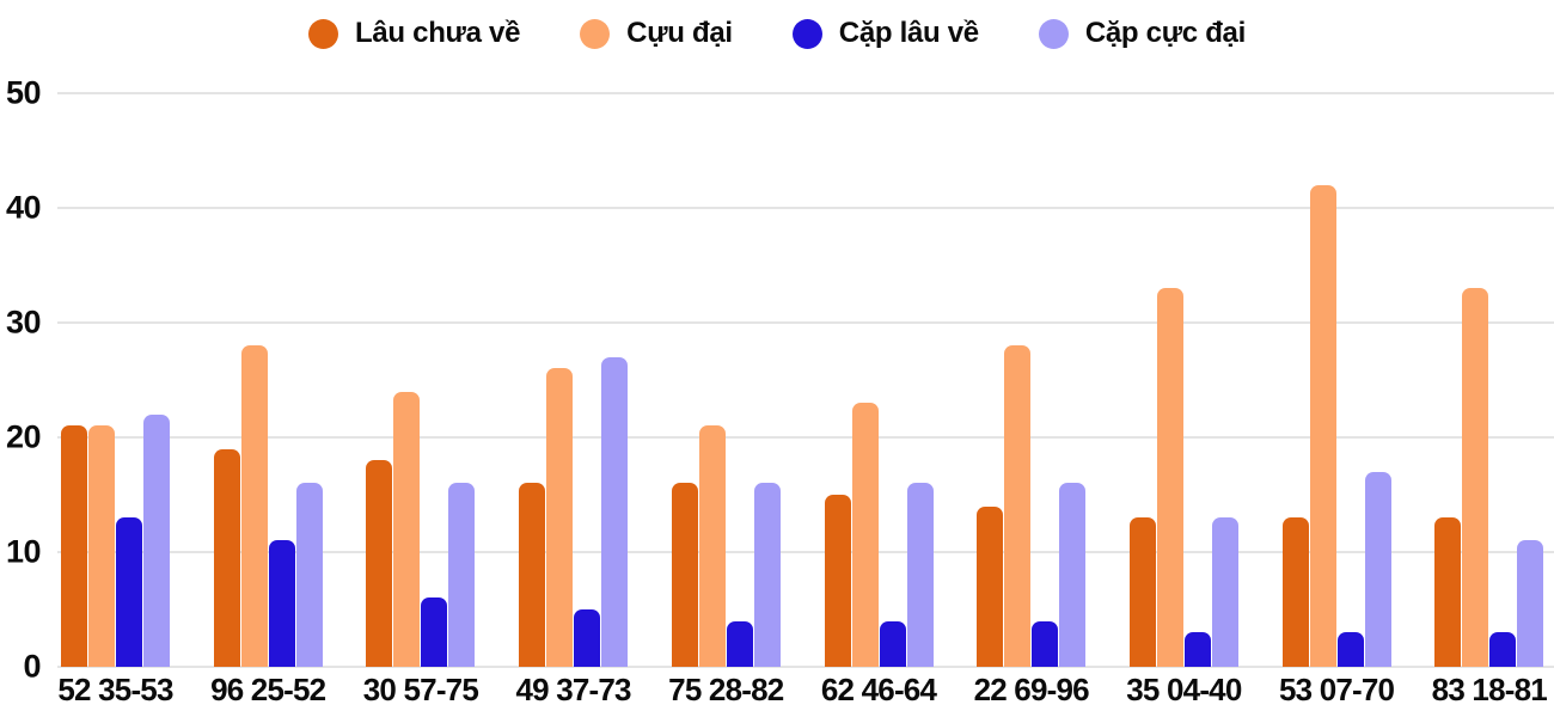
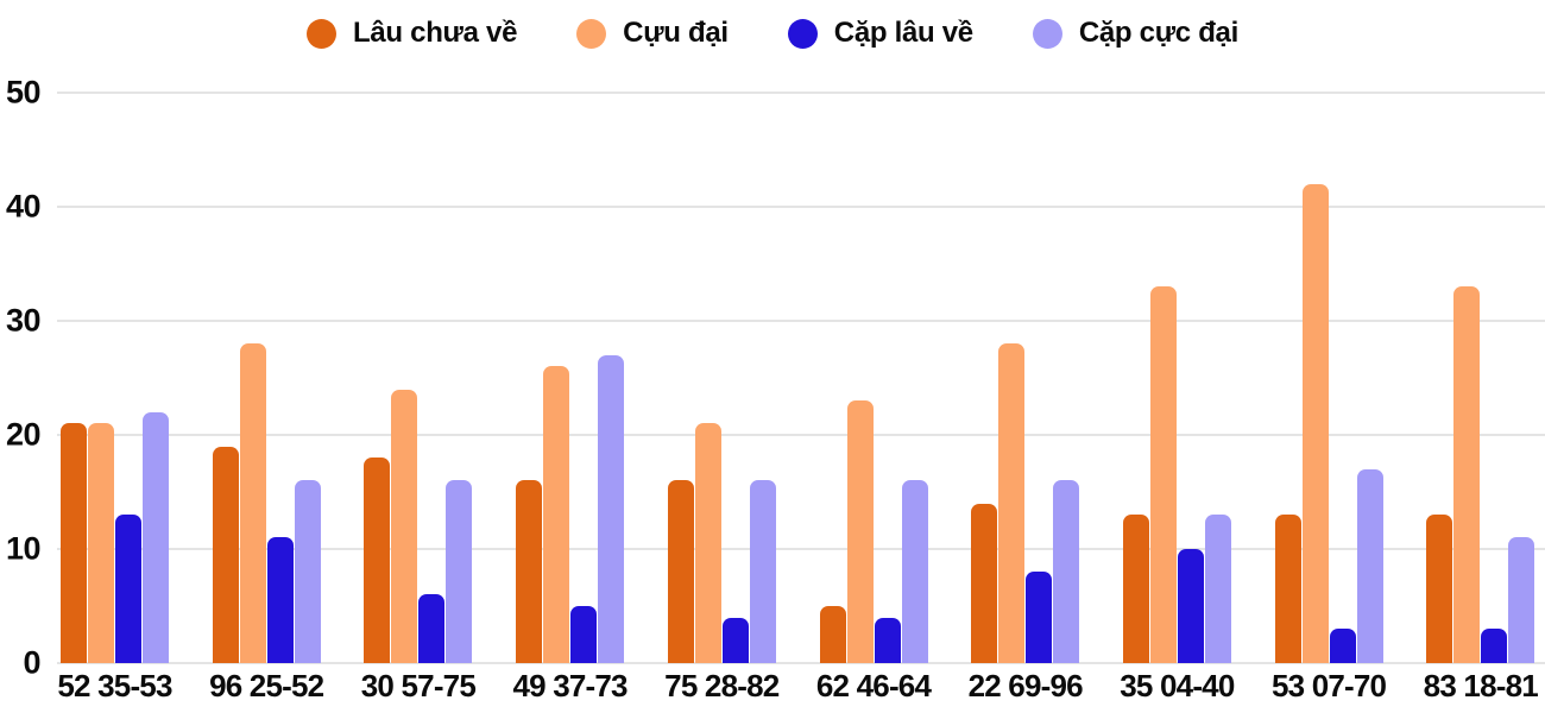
Lâu chưa về/62 46-64: 15 -> 5
Cặp lâu về/22 69-96: 4 -> 8
Cặp lâu về/35 04-40: 3 -> 10
